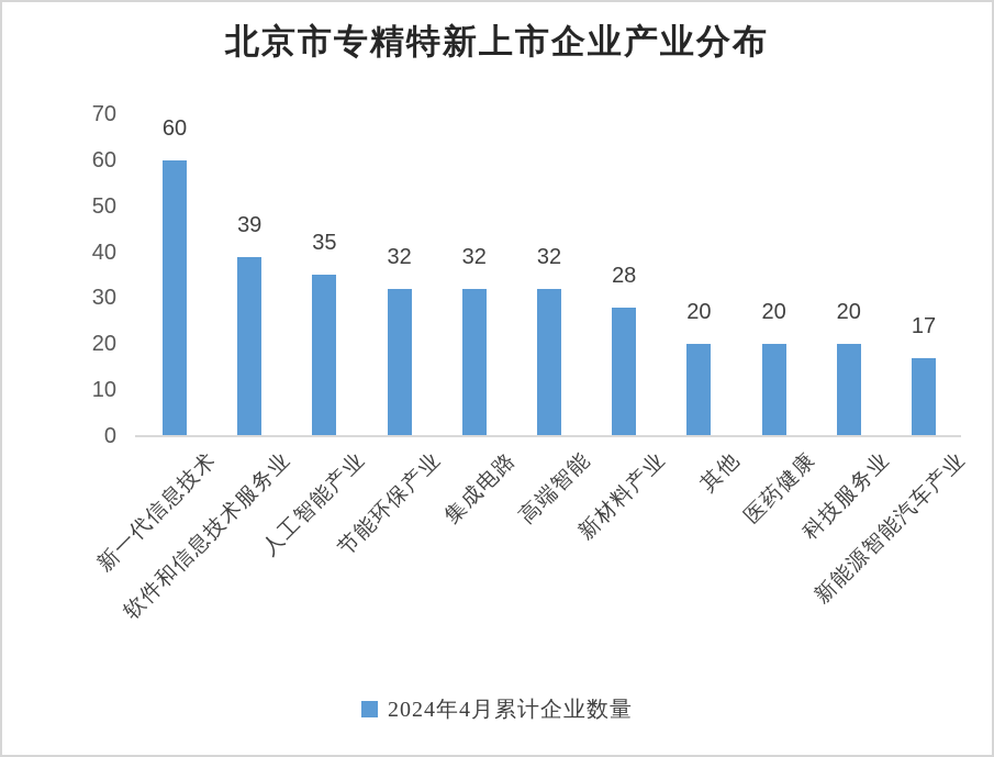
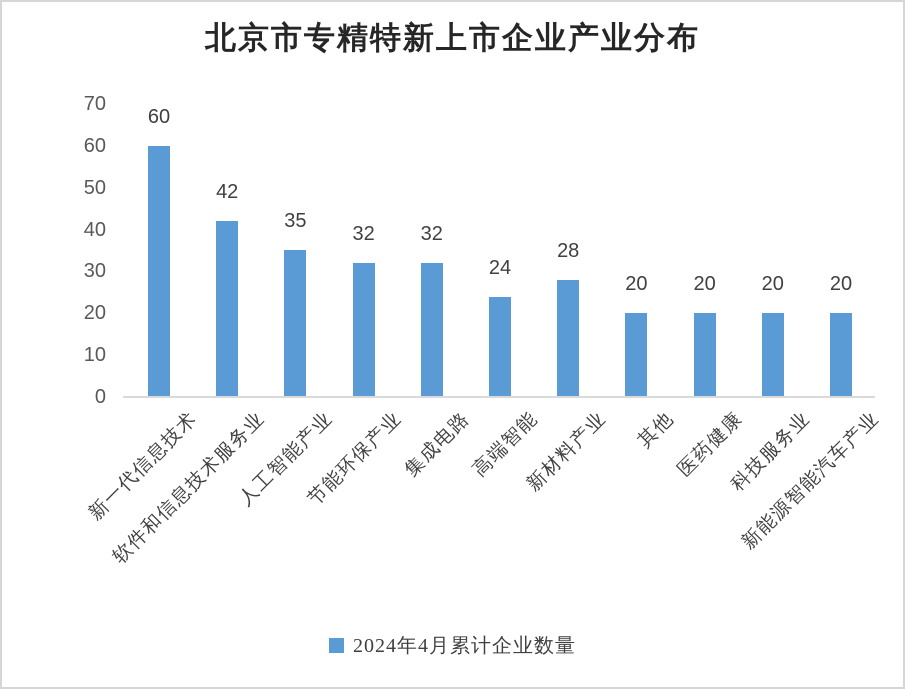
软件和信息技术服务业: 39 -> 42
高端智能: 32 -> 24
新能源智能汽车产业: 17 -> 20
